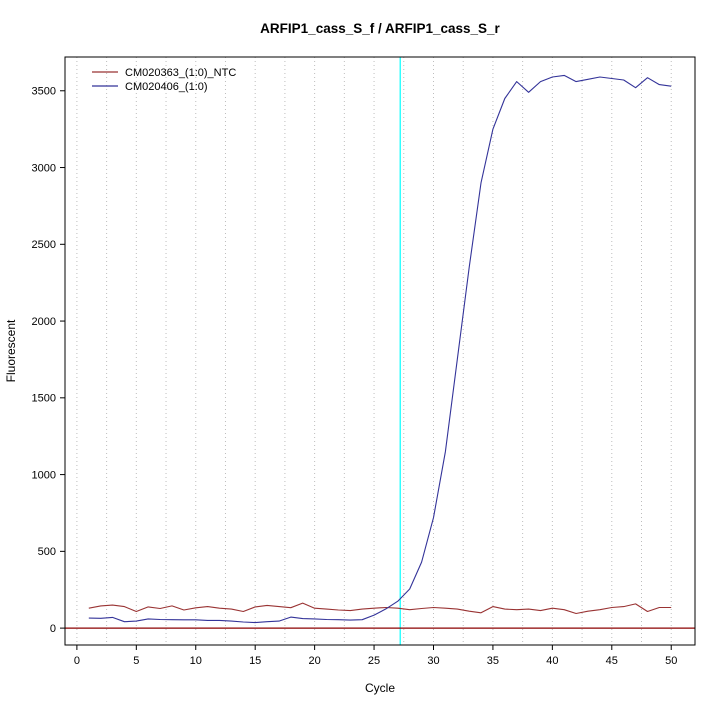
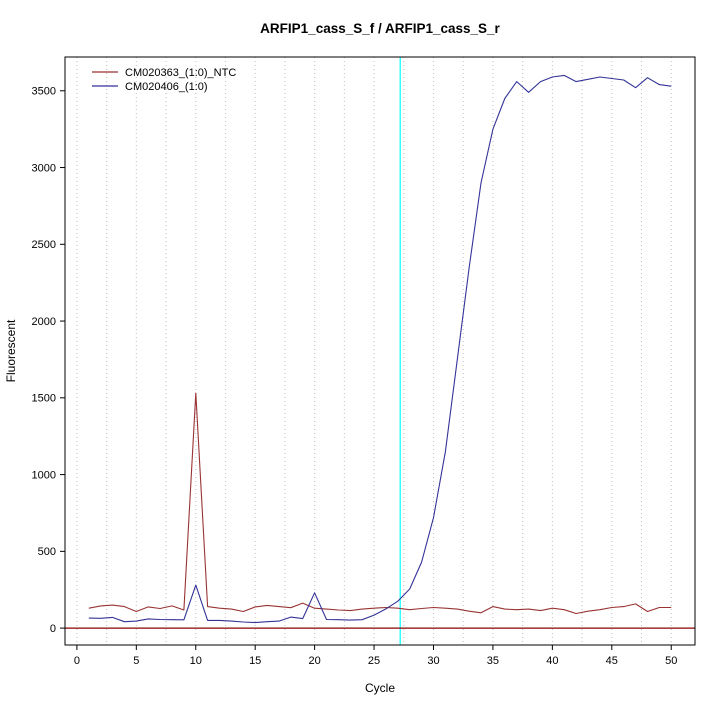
CM020363_(1:0)_NTC/10: 130 -> 1530
CM020406_(1:0)/10: 50 -> 280
CM020406_(1:0)/20: 60 -> 230
